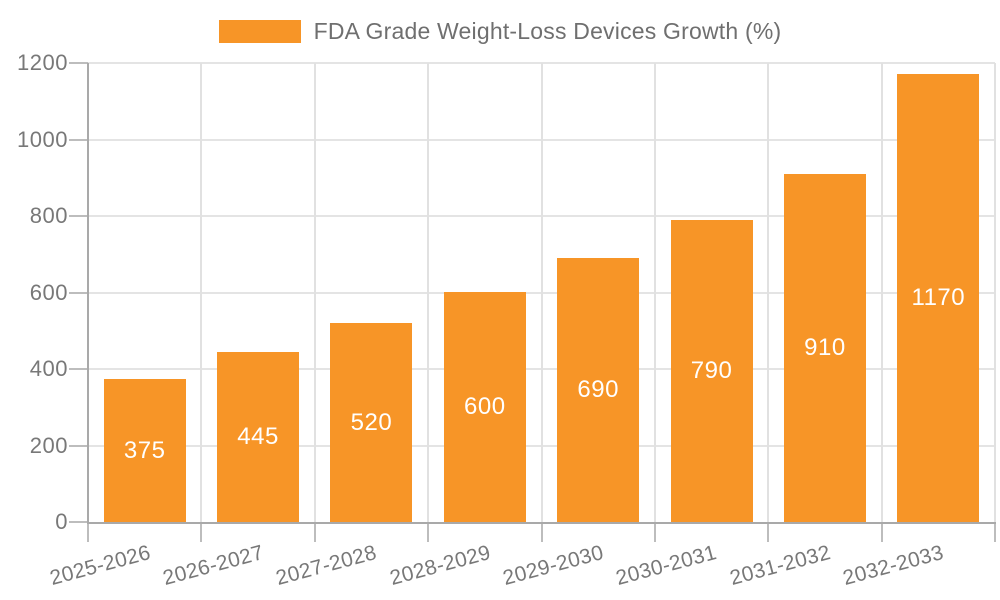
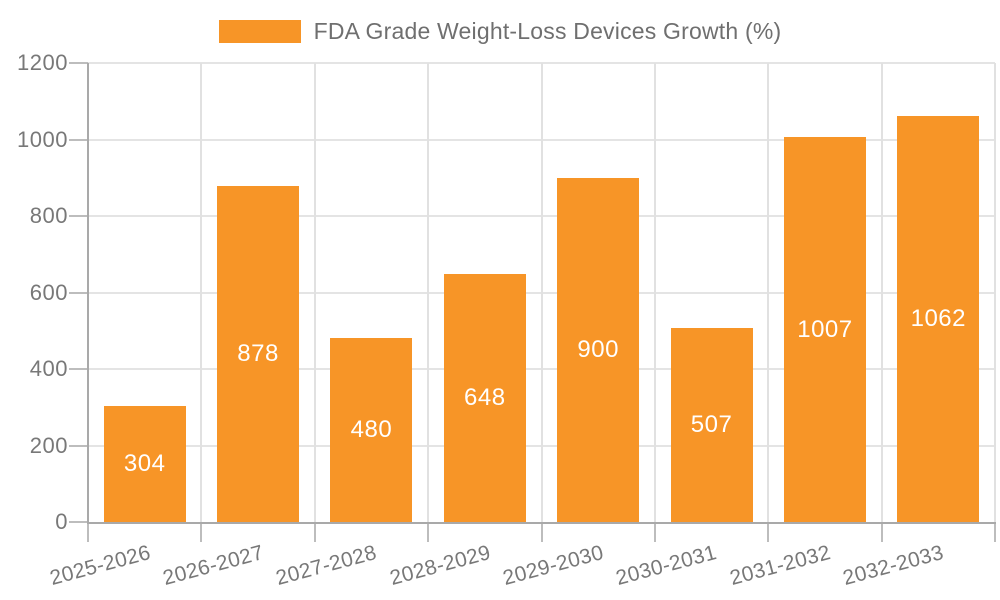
2025-2026: 375 -> 304
2026-2027: 445 -> 878
2027-2028: 520 -> 480
2028-2029: 600 -> 648
2029-2030: 690 -> 900
2030-2031: 790 -> 507
2031-2032: 910 -> 1007
2032-2033: 1170 -> 1062
